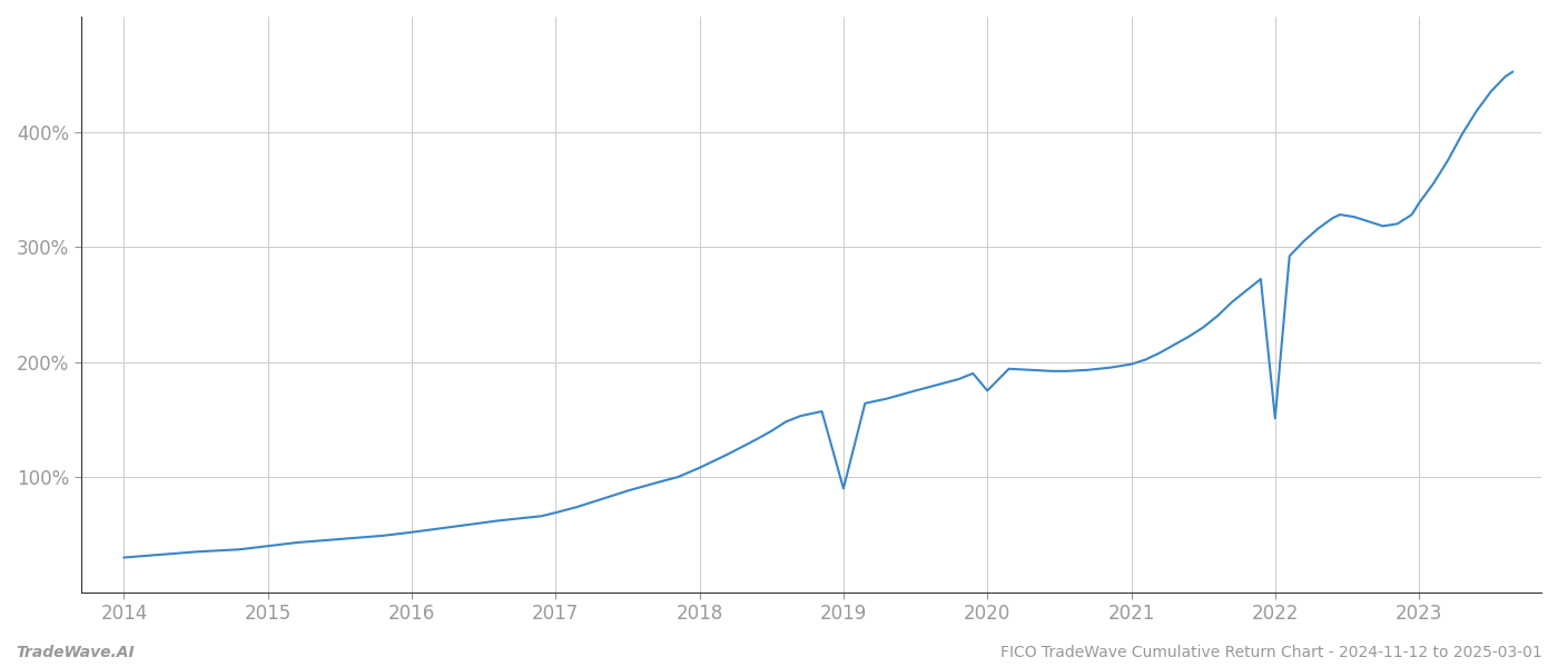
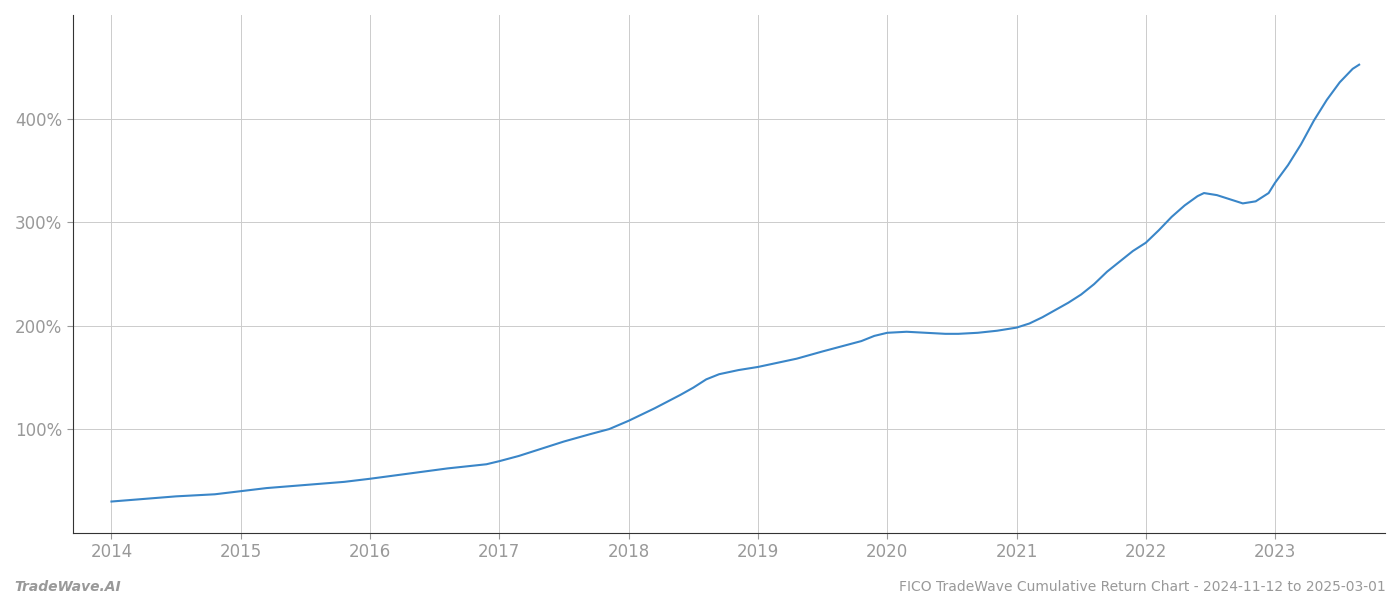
2019: 90% -> 160%
2020: 175% -> 193%
2022: 151% -> 280%
